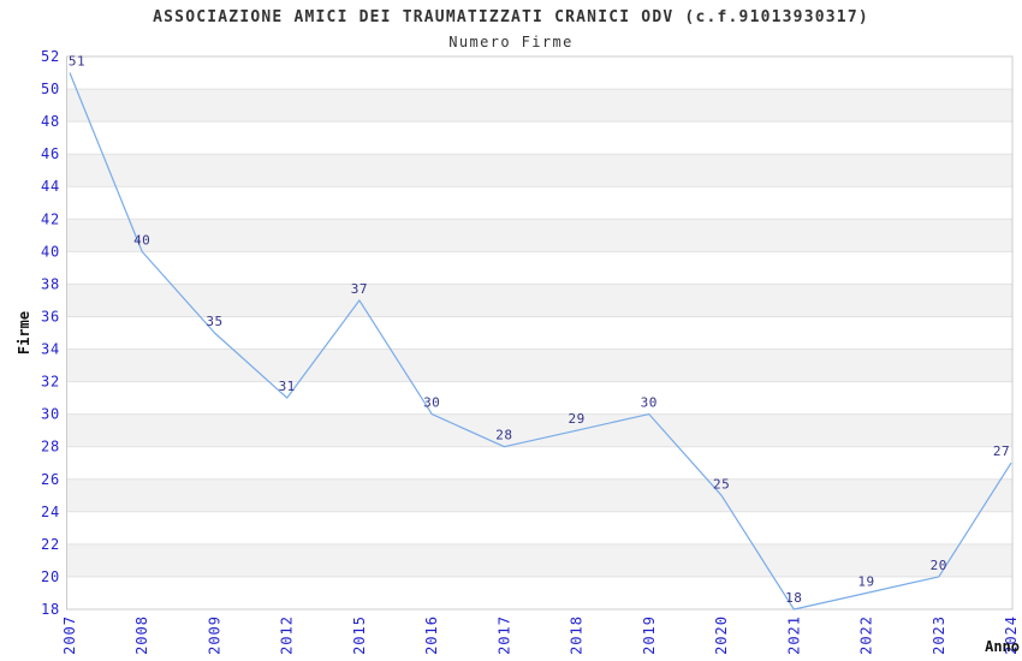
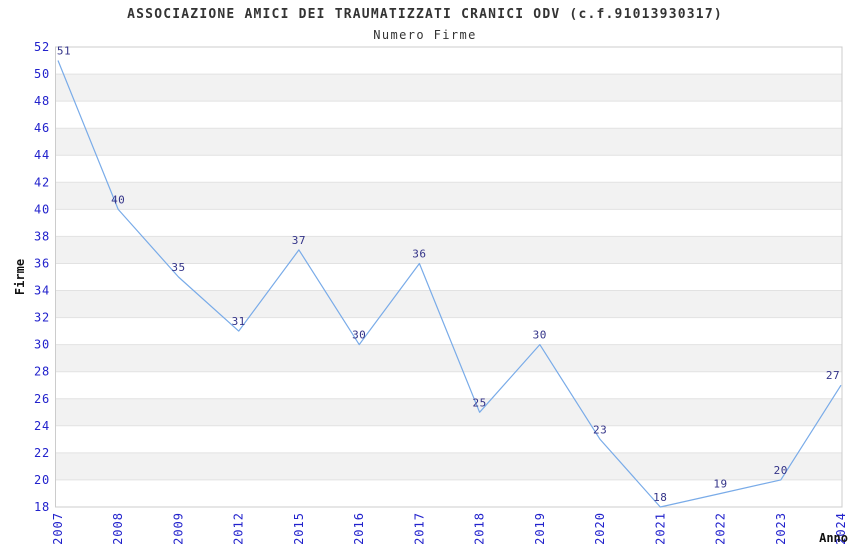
2017: 28 -> 36
2018: 29 -> 25
2020: 25 -> 23
